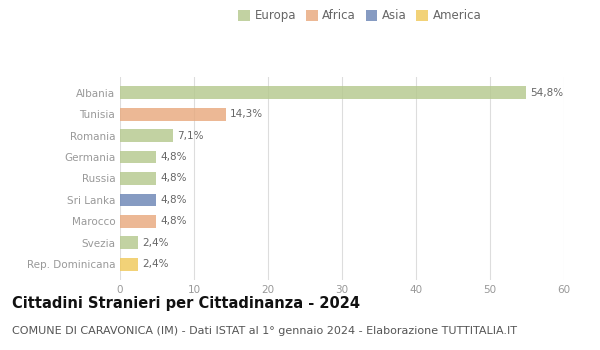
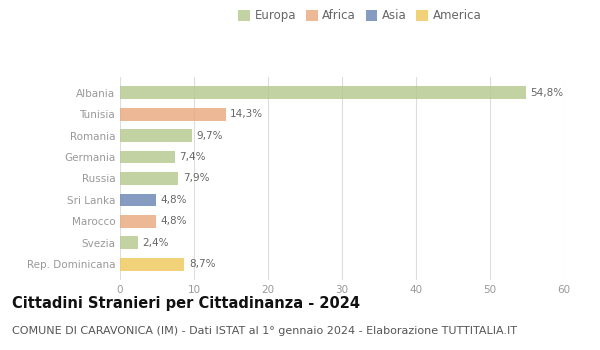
Romania: 7,1% -> 9,7%
Germania: 4,8% -> 7,4%
Russia: 4,8% -> 7,9%
Rep. Dominicana: 2,4% -> 8,7%
